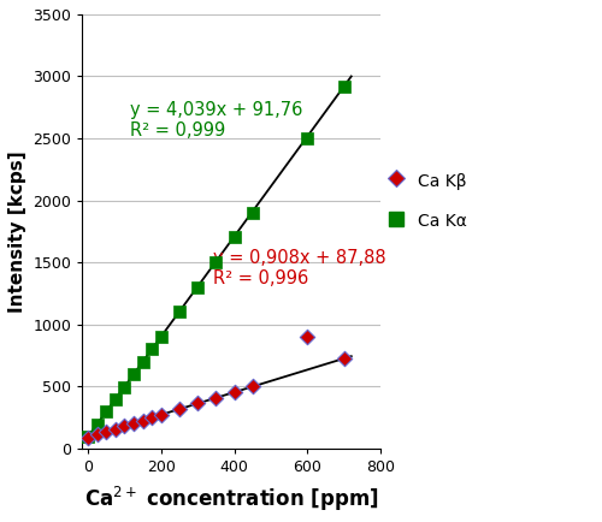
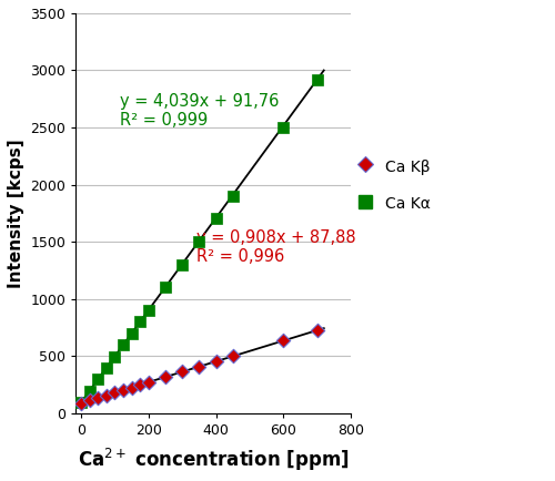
Ca Kβ/600: 900 -> 630
